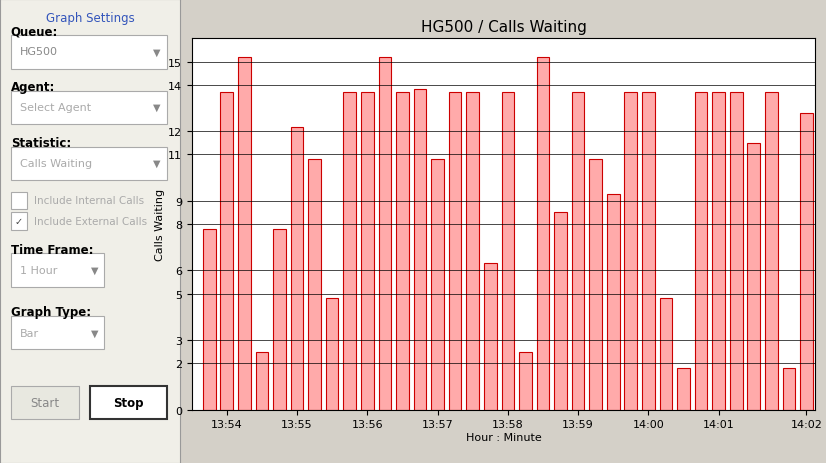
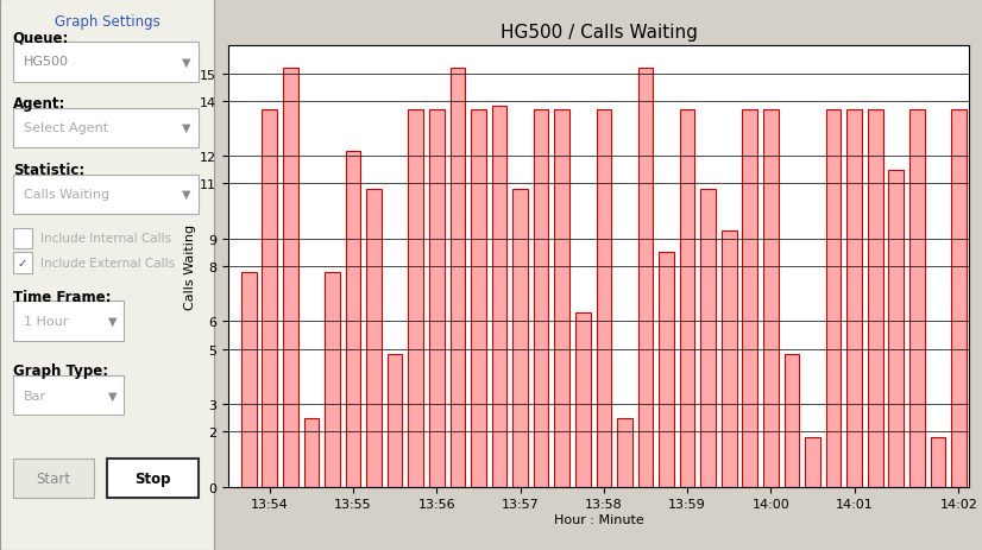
14:02: 12.8 -> 13.7
